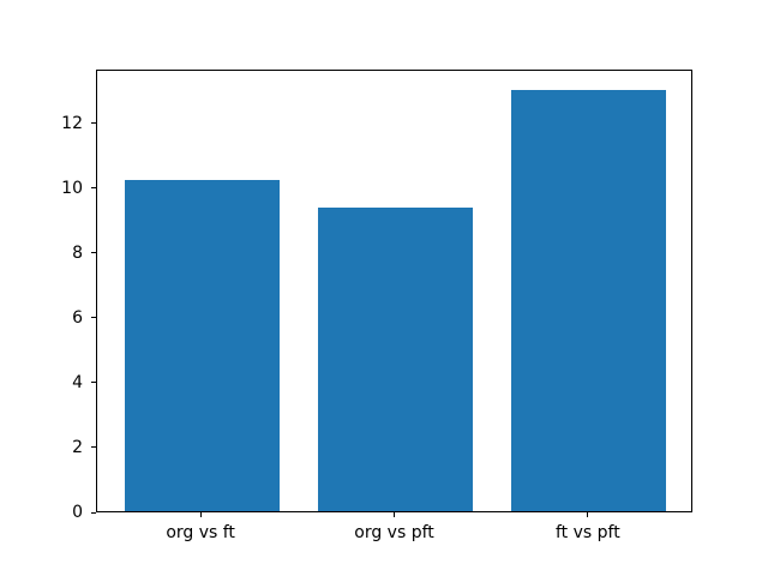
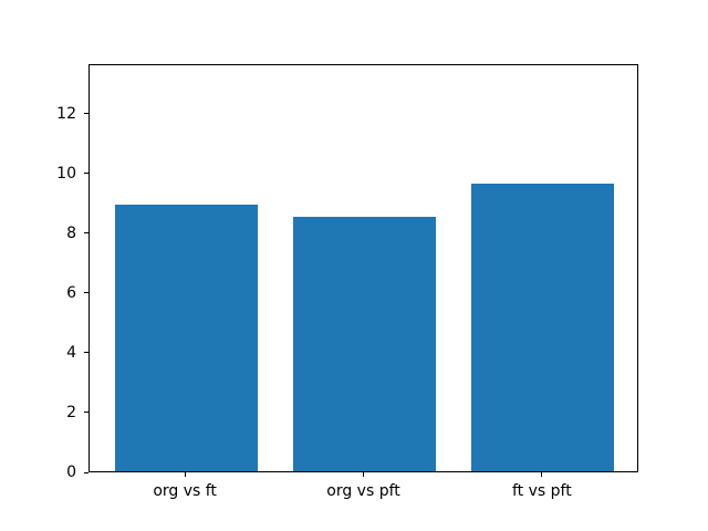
org vs ft: 10.2 -> 8.9
org vs pft: 9.3 -> 8.5
ft vs pft: 13.0 -> 9.6
